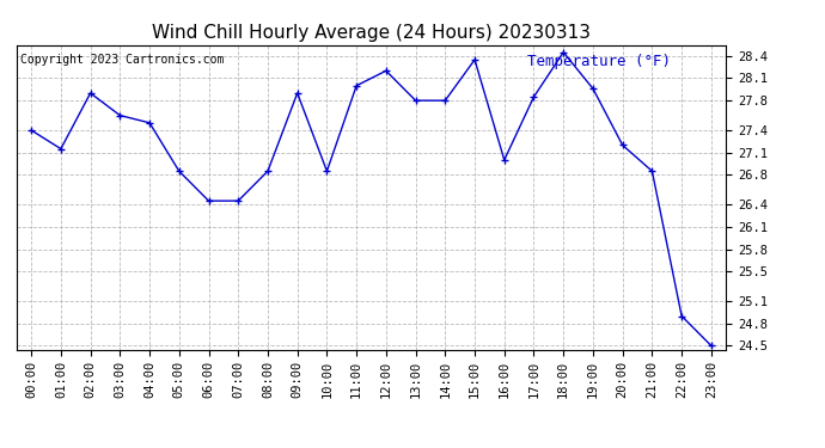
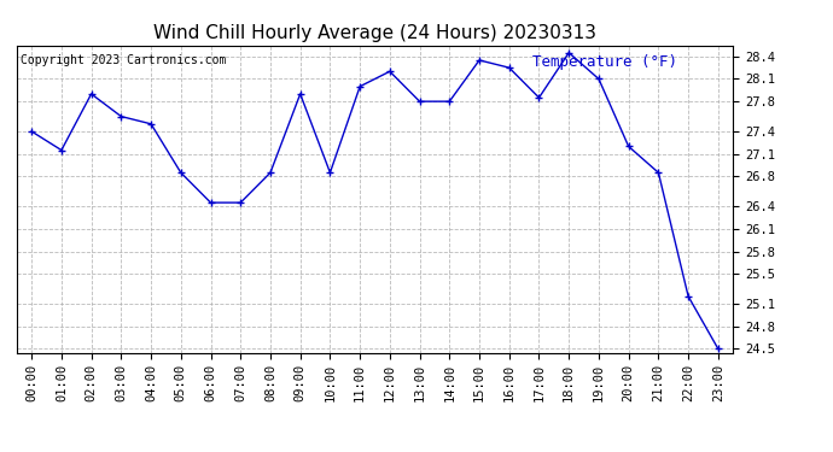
16:00: 27.00 -> 28.25
19:00: 27.96 -> 28.10
22:00: 24.90 -> 25.20
